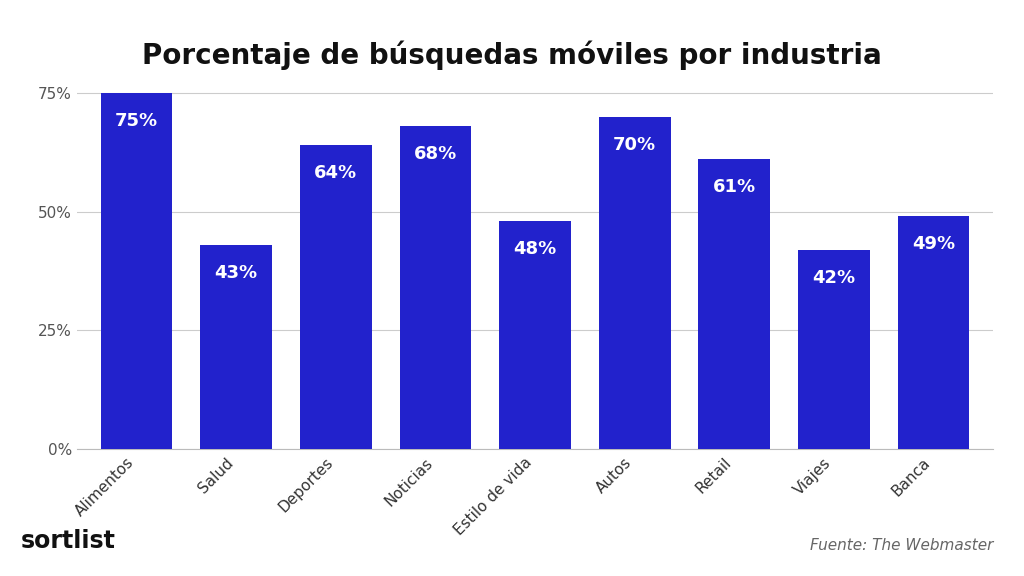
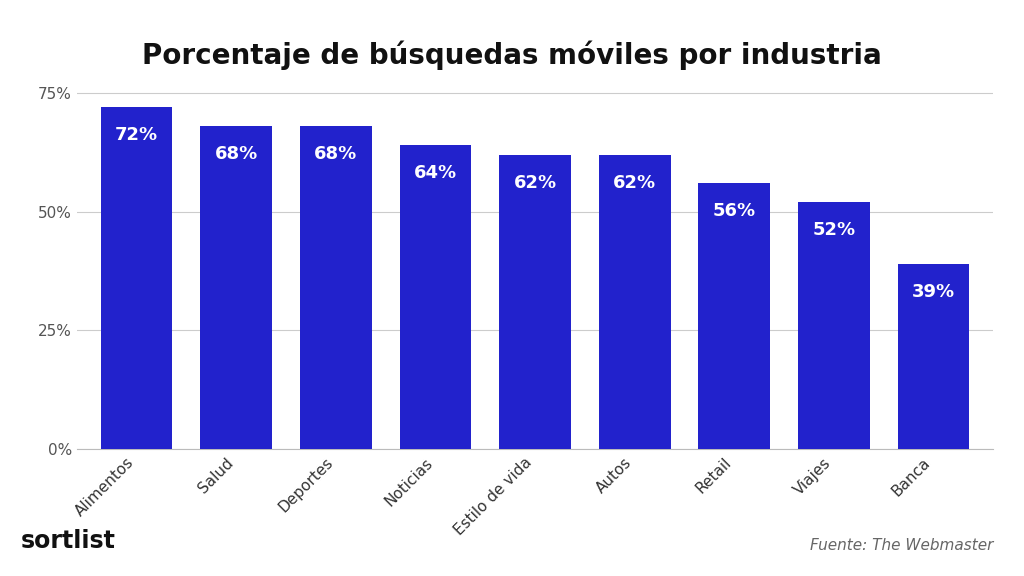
Alimentos: 75% -> 72%
Salud: 43% -> 68%
Deportes: 64% -> 68%
Noticias: 68% -> 64%
Estilo de vida: 48% -> 62%
Autos: 70% -> 62%
Retail: 61% -> 56%
Viajes: 42% -> 52%
Banca: 49% -> 39%
